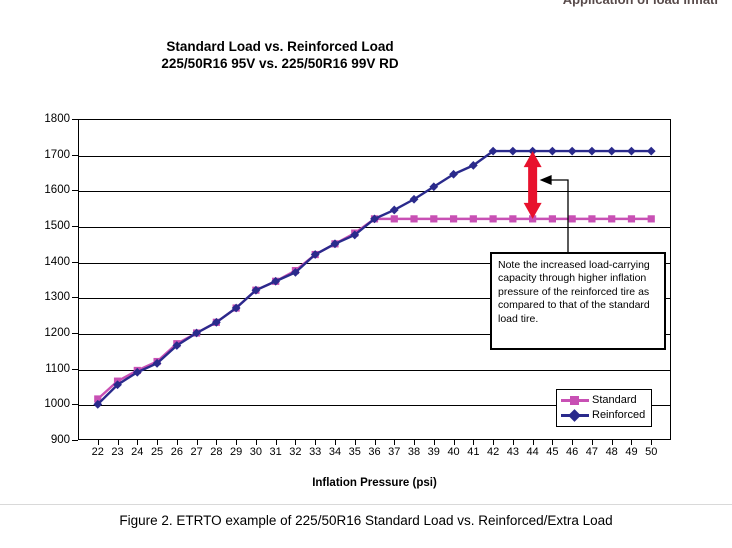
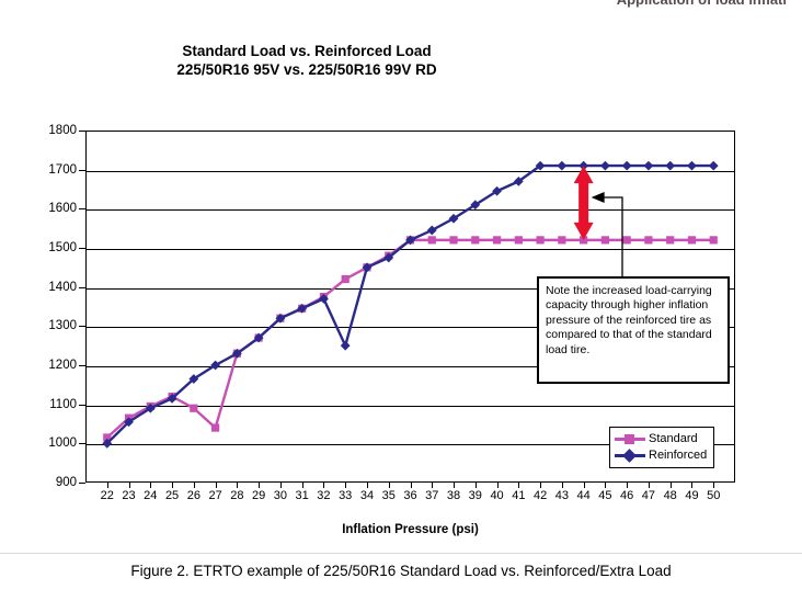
Standard/26: 1170 -> 1090
Standard/27: 1200 -> 1040
Reinforced/33: 1420 -> 1250
